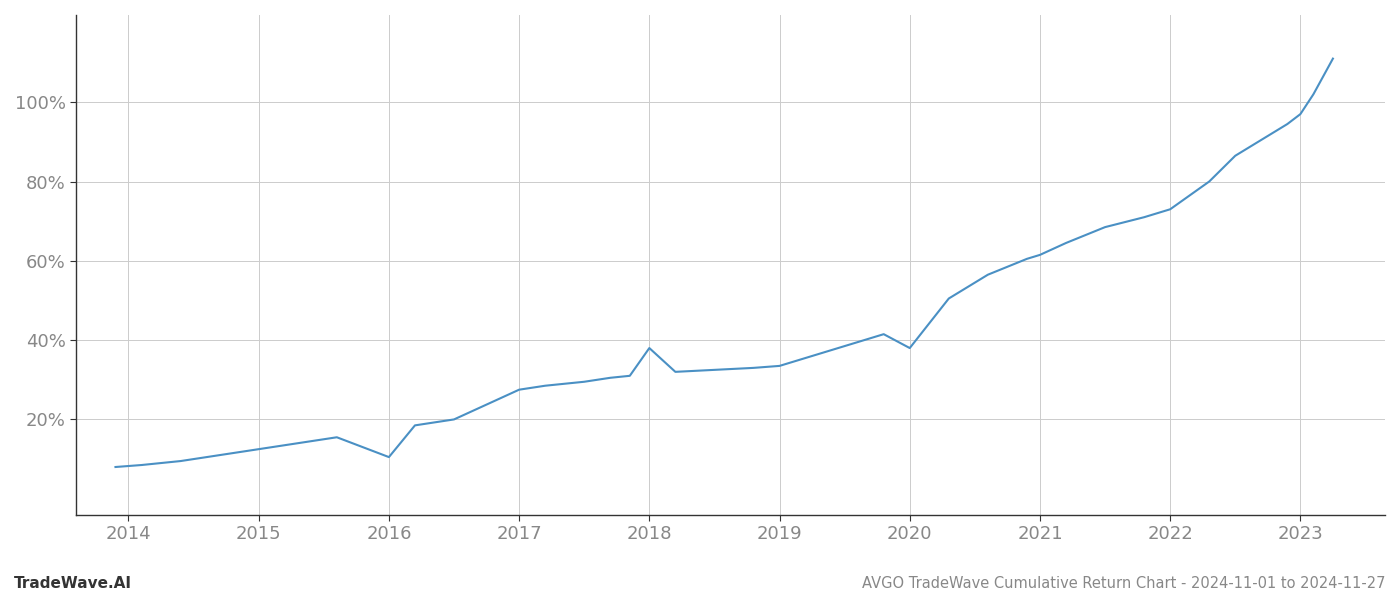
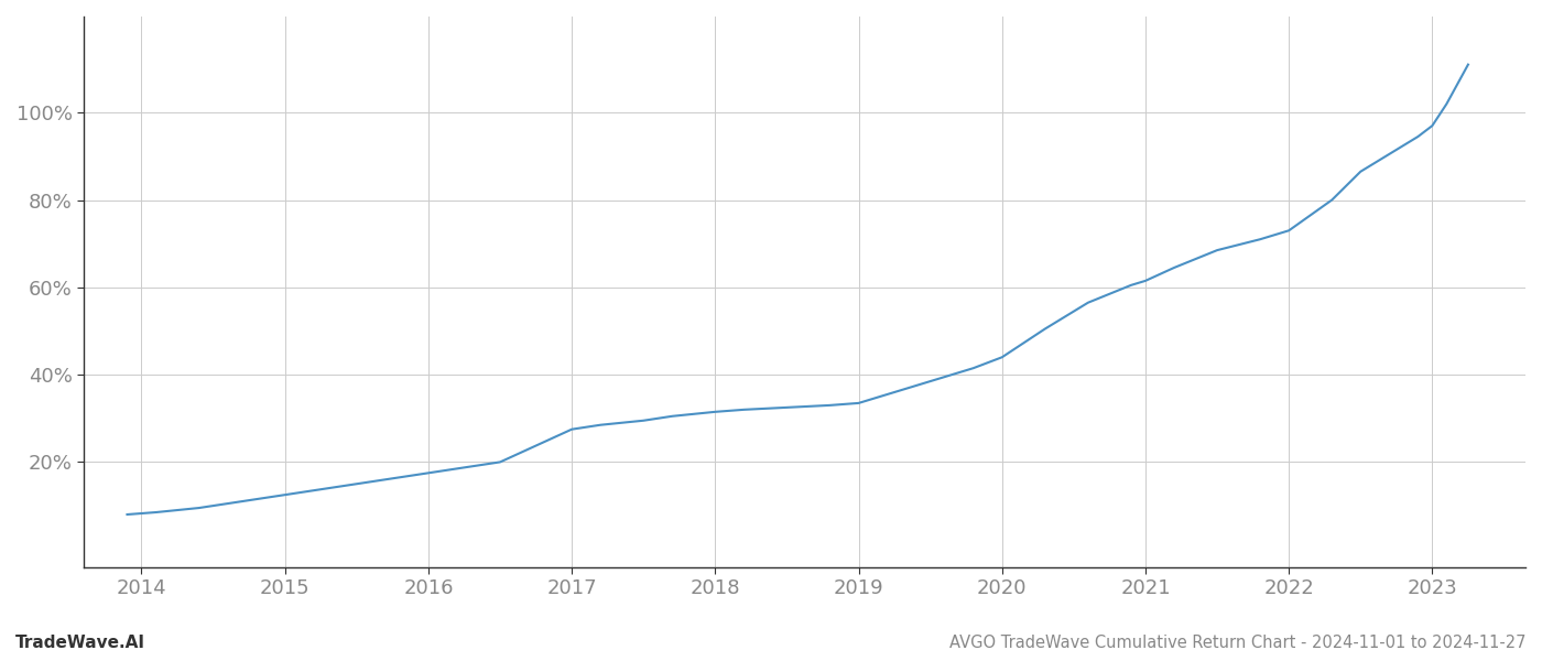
2016: 10.5% -> 17.5%
2018: 38.0% -> 31.5%
2020: 38.0% -> 44.0%
